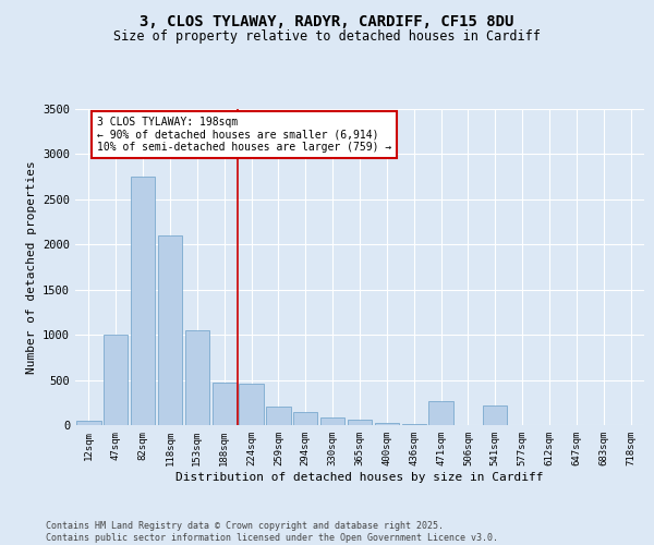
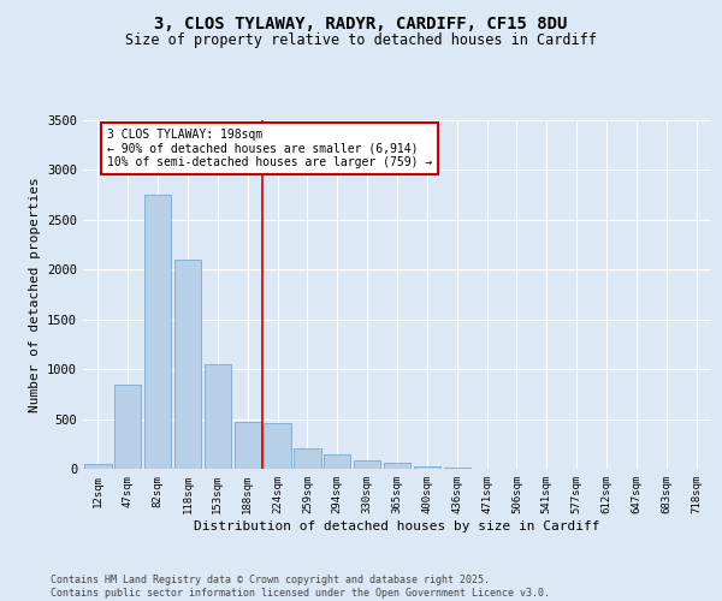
47sqm: 1000 -> 850
471sqm: 260 -> 0
541sqm: 220 -> 0
